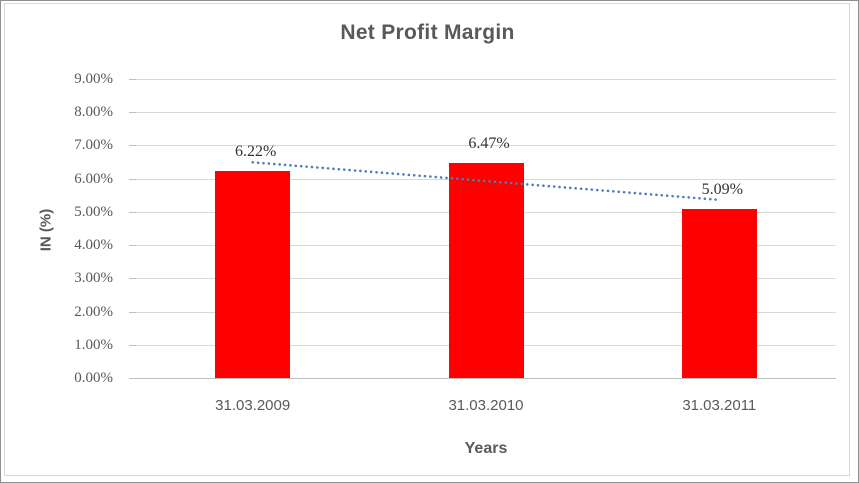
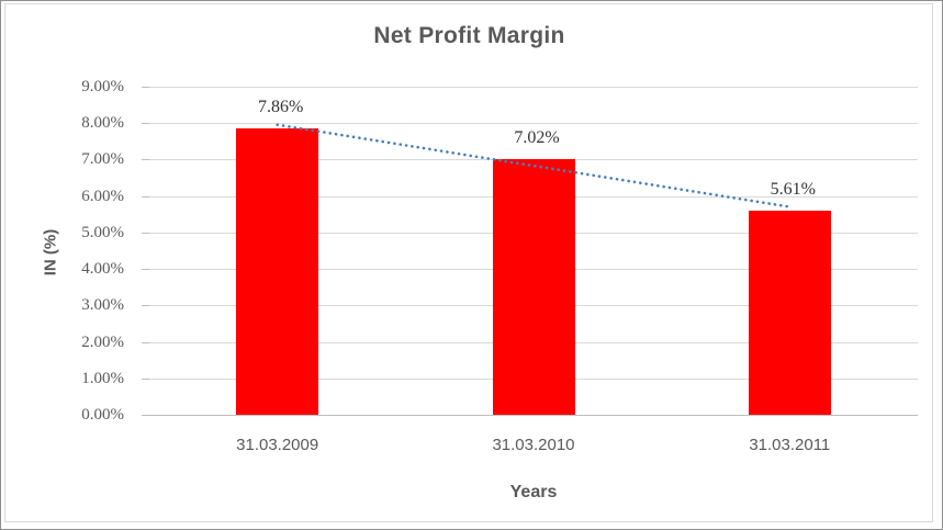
31.03.2009: 6.22% -> 7.86%
31.03.2010: 6.47% -> 7.02%
31.03.2011: 5.09% -> 5.61%
